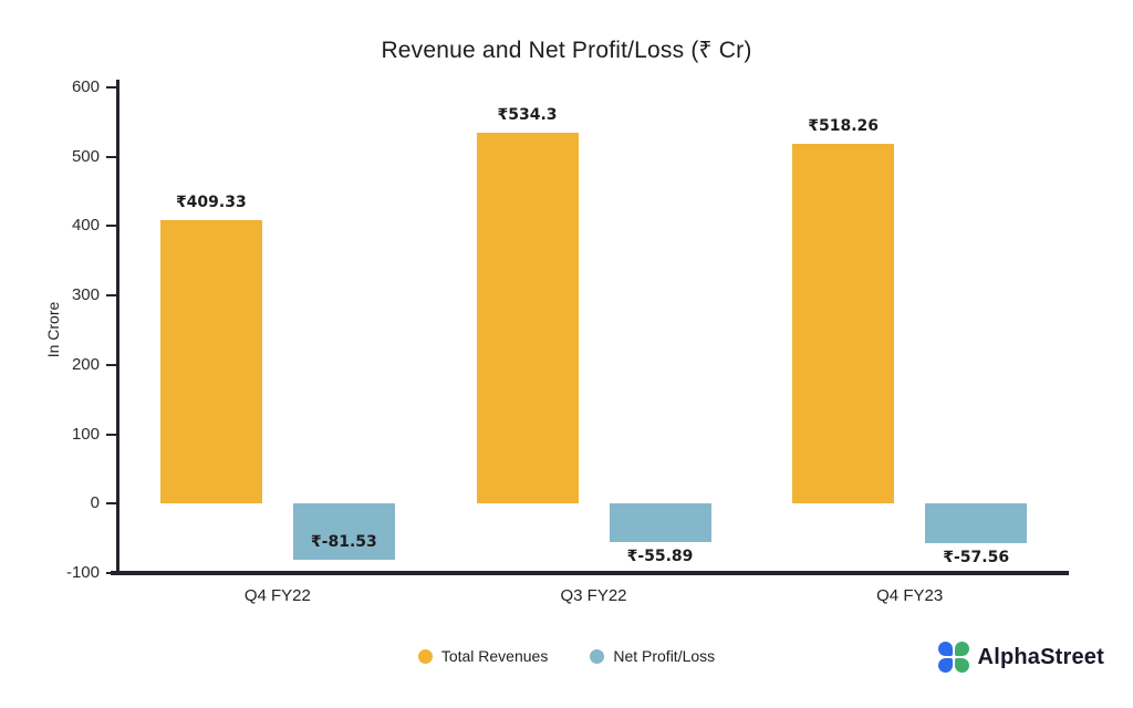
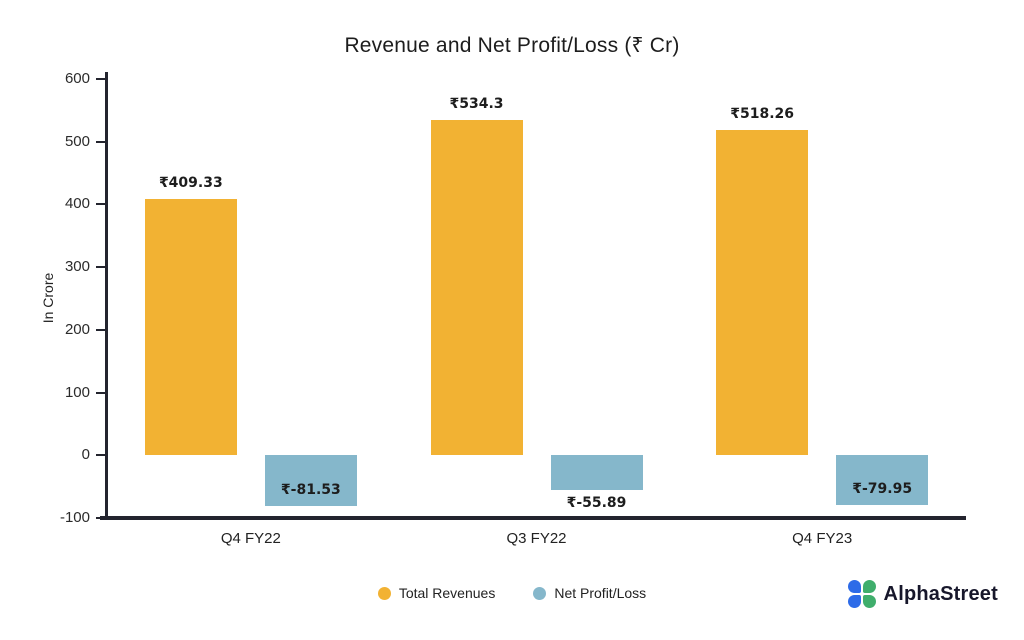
Net Profit/Loss/Q4 FY23: -57.56 -> -79.95
